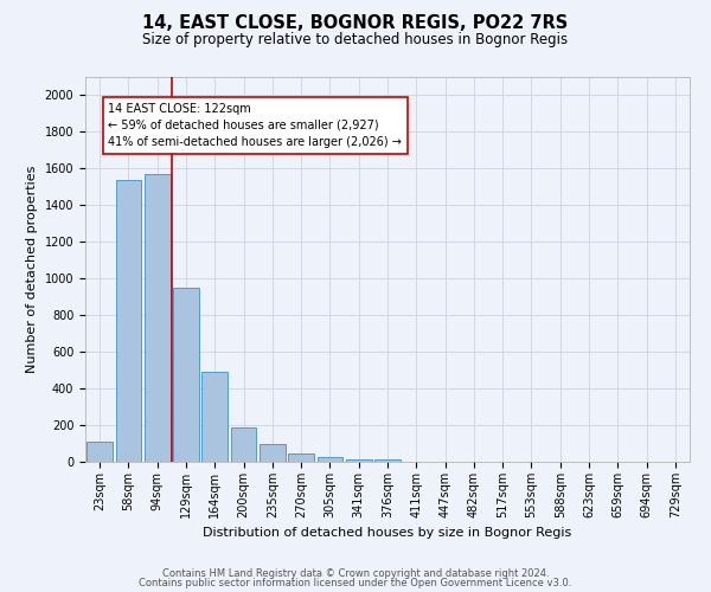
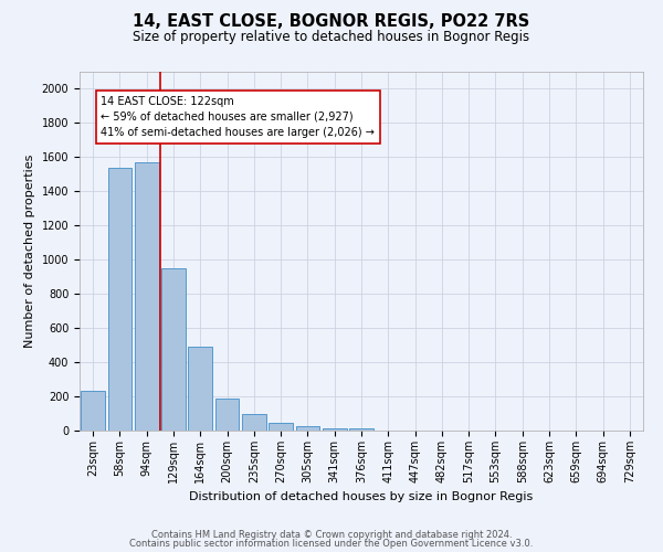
23sqm: 110 -> 230
